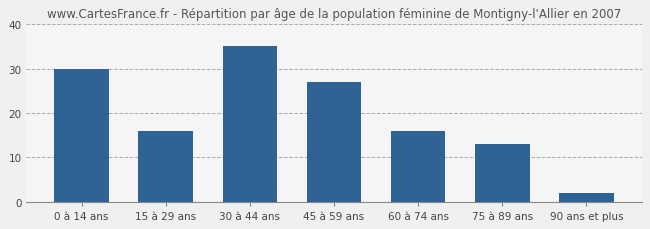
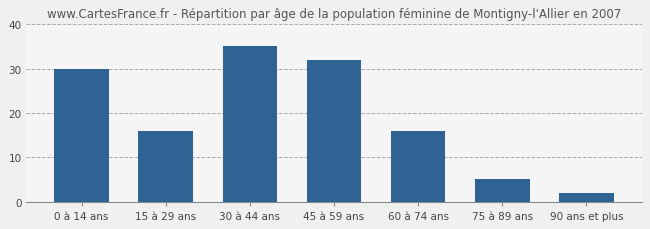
45 à 59 ans: 27 -> 32
75 à 89 ans: 13 -> 5
